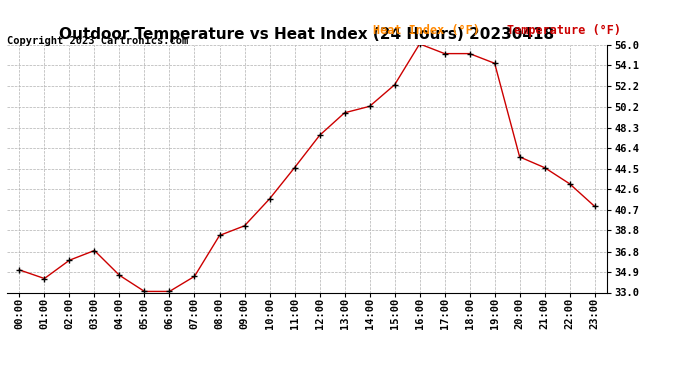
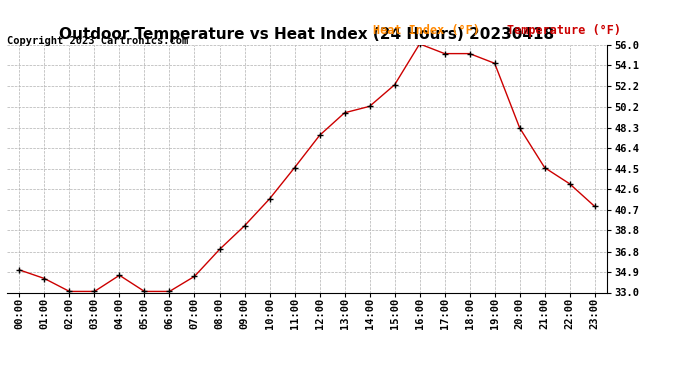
02:00: 36.0 -> 33.1
03:00: 36.9 -> 33.1
08:00: 38.3 -> 37.0
20:00: 45.6 -> 48.3
